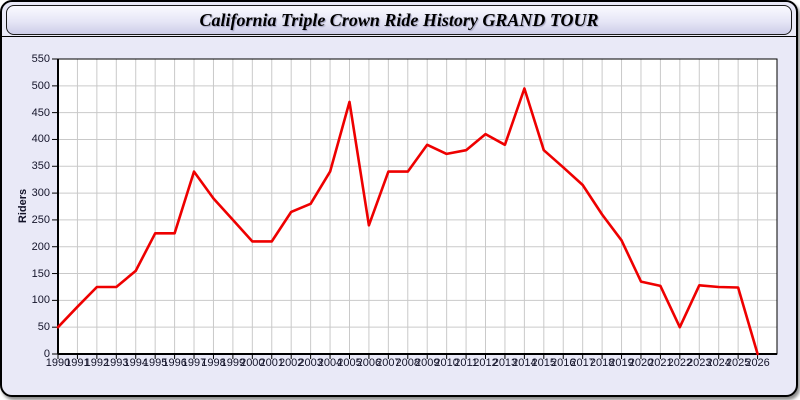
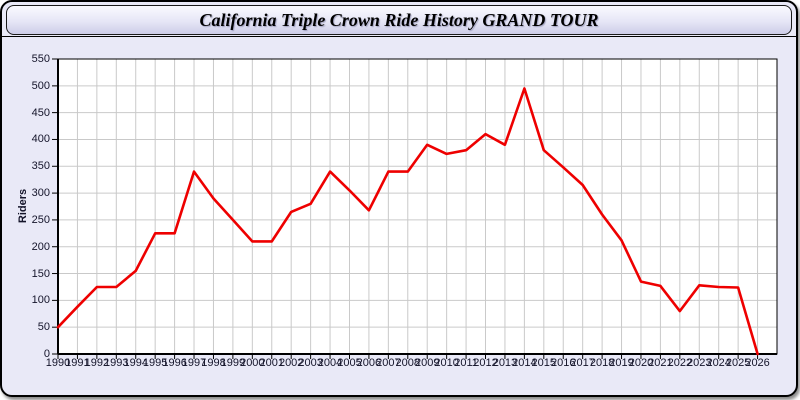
2005: 470 -> 300
2006: 240 -> 270
2022: 50 -> 80
